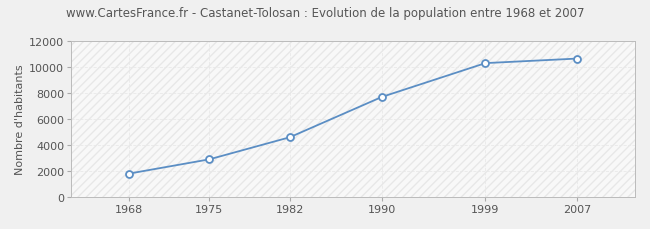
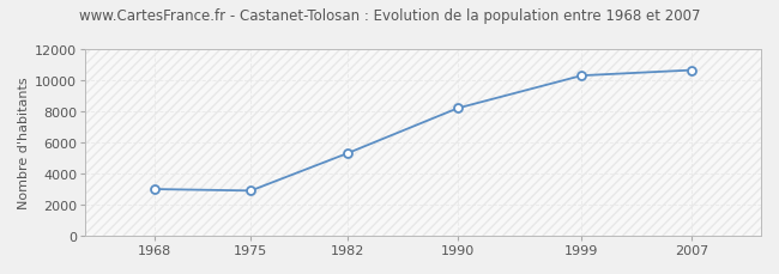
1968: 1800 -> 3000
1982: 4600 -> 5300
1990: 7700 -> 8200
